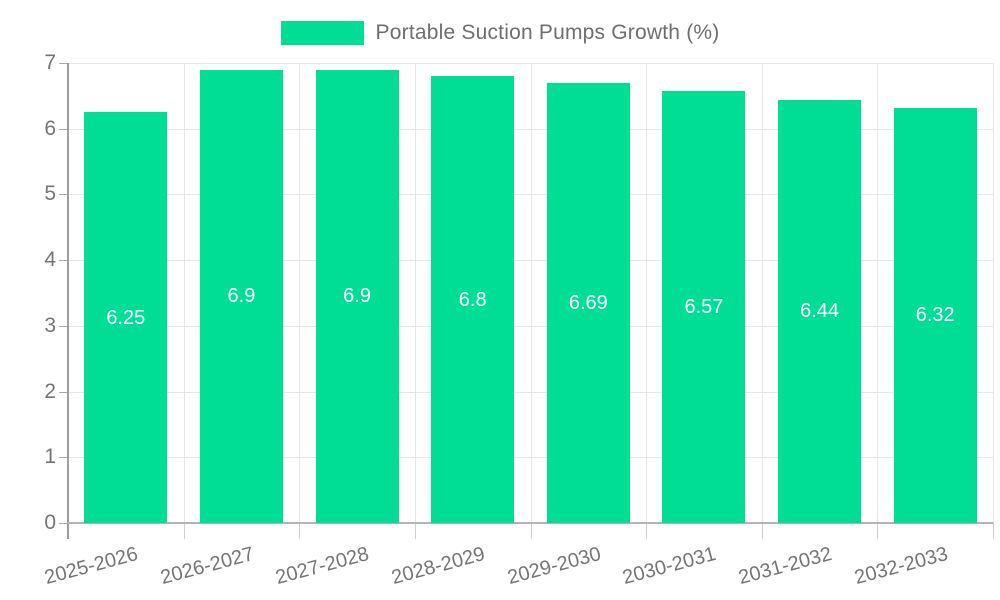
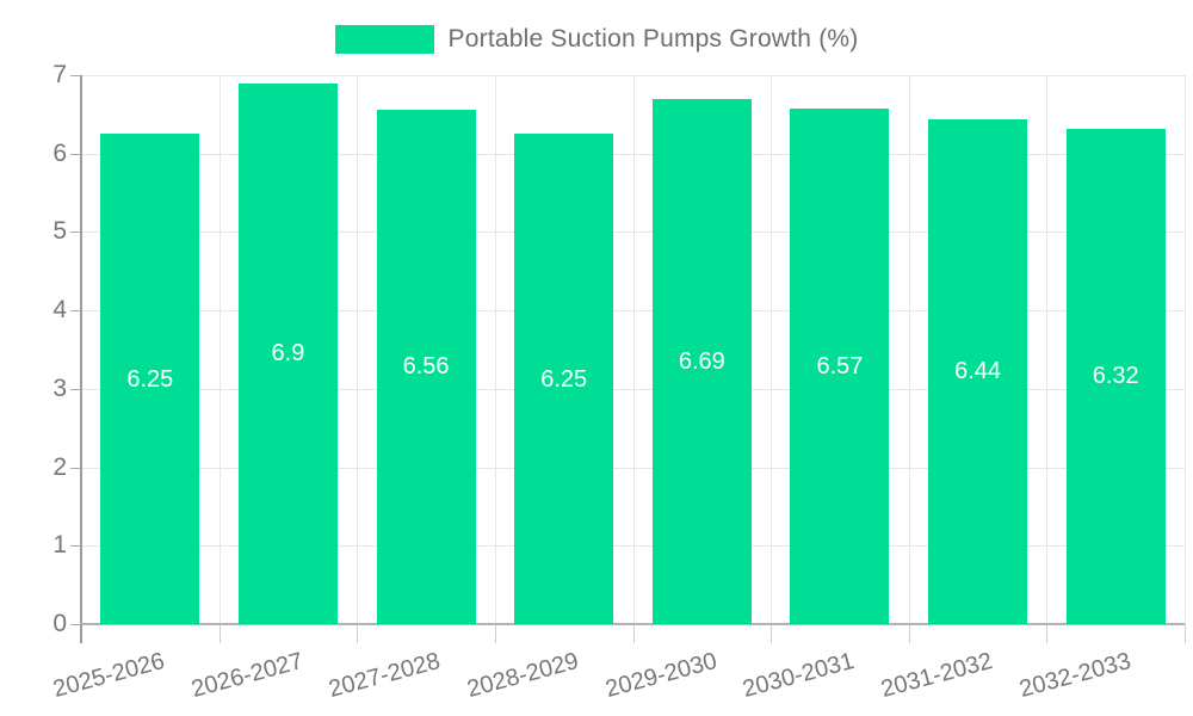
2027-2028: 6.9 -> 6.56
2028-2029: 6.8 -> 6.25
